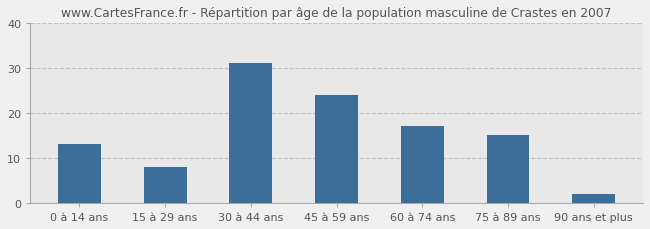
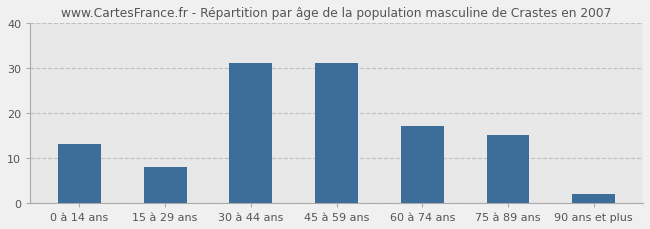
45 à 59 ans: 24 -> 31
